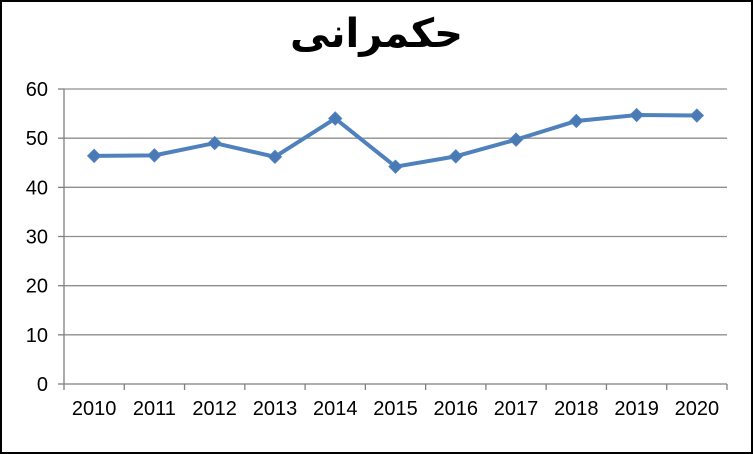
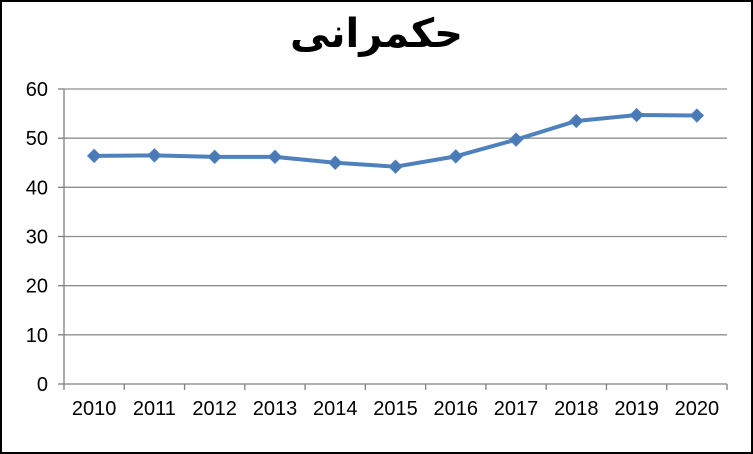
2012: 49 -> 46
2014: 54 -> 45
